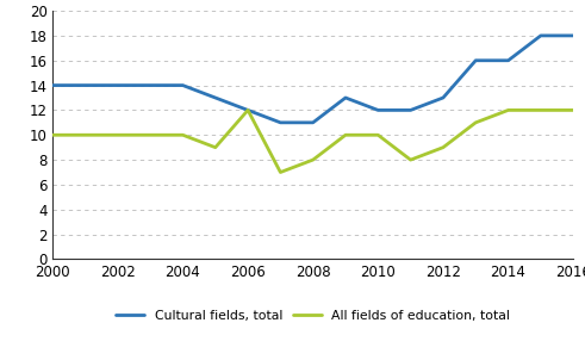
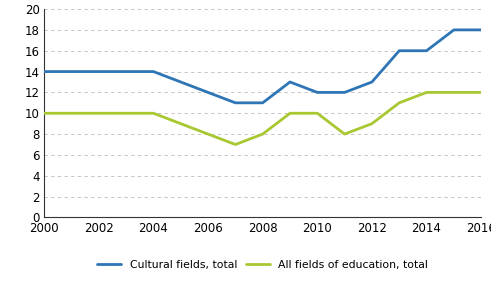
All fields of education, total/2006: 12 -> 8
